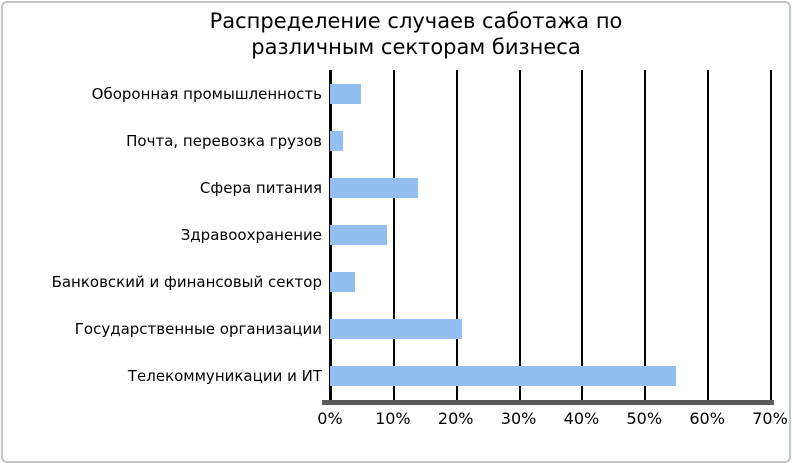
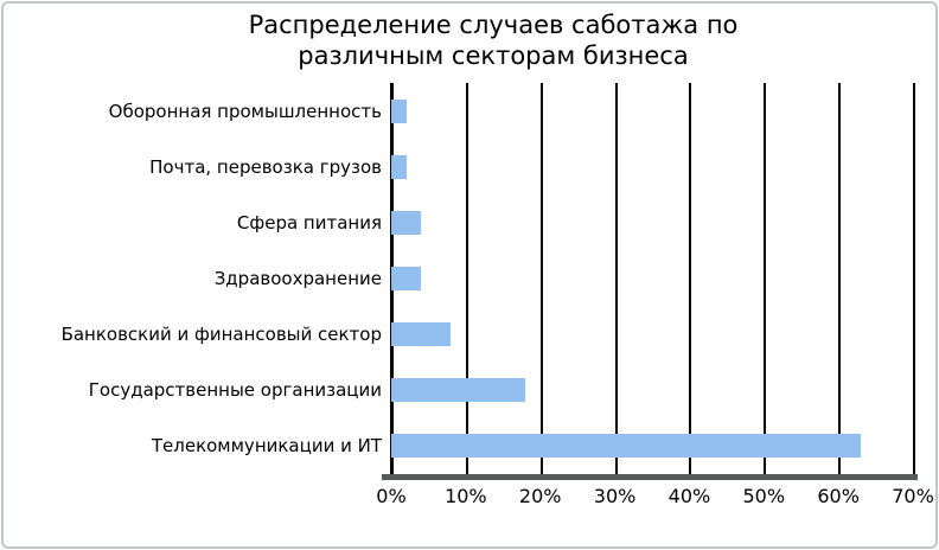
Оборонная промышленность: 5% -> 2%
Сфера питания: 14% -> 4%
Здравоохранение: 9% -> 4%
Банковский и финансовый сектор: 4% -> 8%
Государственные организации: 21% -> 18%
Телекоммуникации и ИТ: 55% -> 63%
